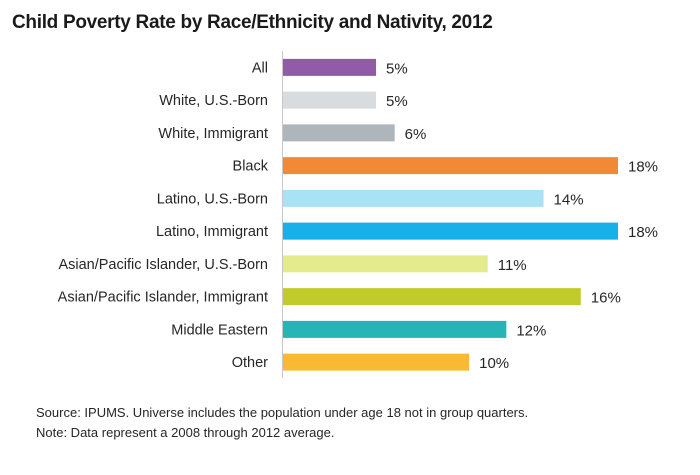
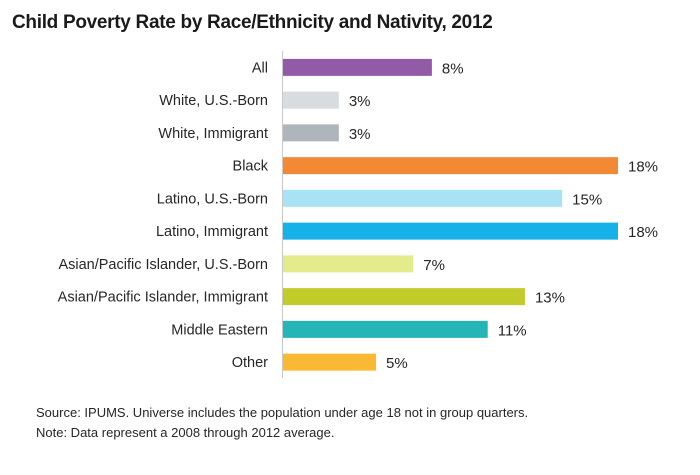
All: 5% -> 8%
White, U.S.-Born: 5% -> 3%
White, Immigrant: 6% -> 3%
Latino, U.S.-Born: 14% -> 15%
Asian/Pacific Islander, U.S.-Born: 11% -> 7%
Asian/Pacific Islander, Immigrant: 16% -> 13%
Middle Eastern: 12% -> 11%
Other: 10% -> 5%
